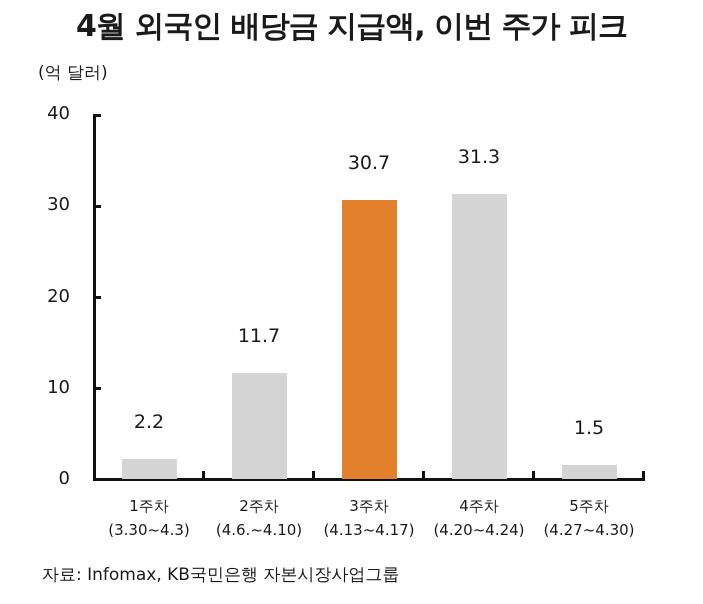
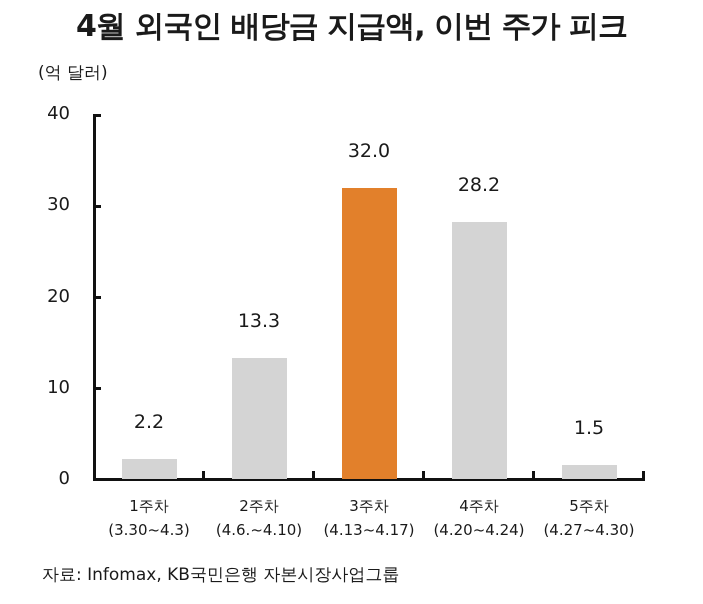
2주차: 11.7 -> 13.3
3주차: 30.7 -> 32.0
4주차: 31.3 -> 28.2
